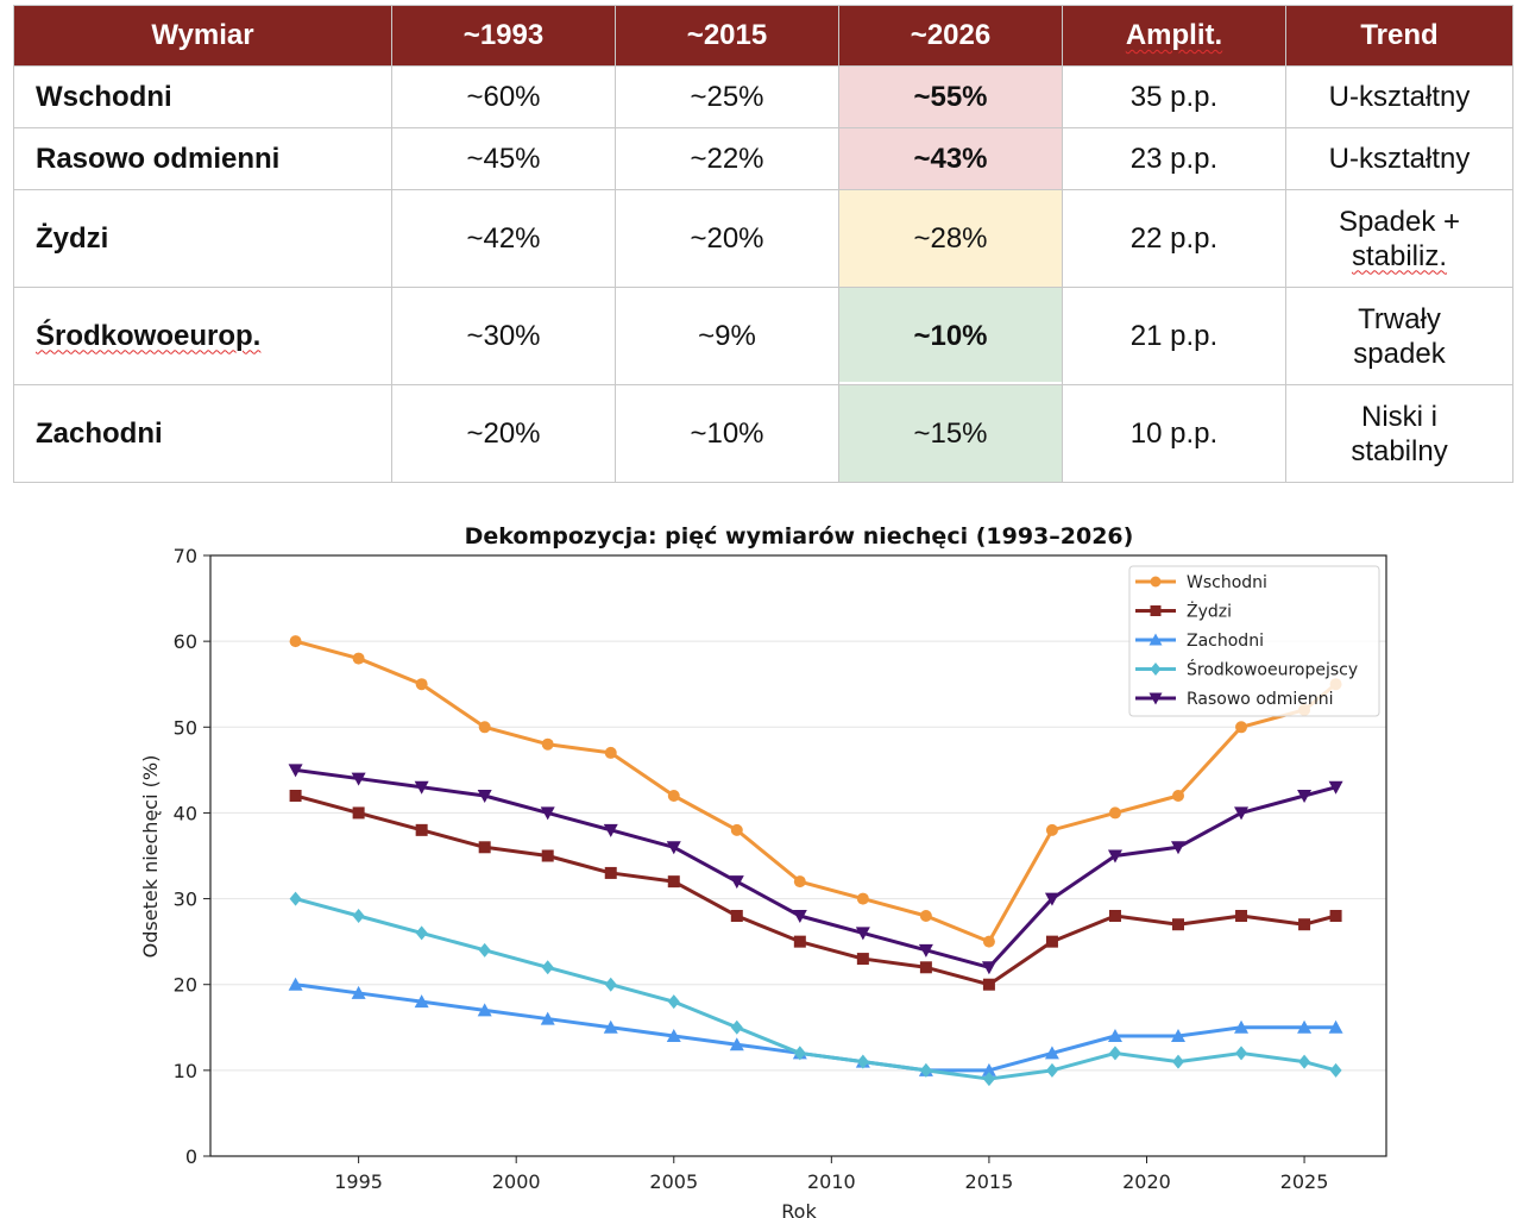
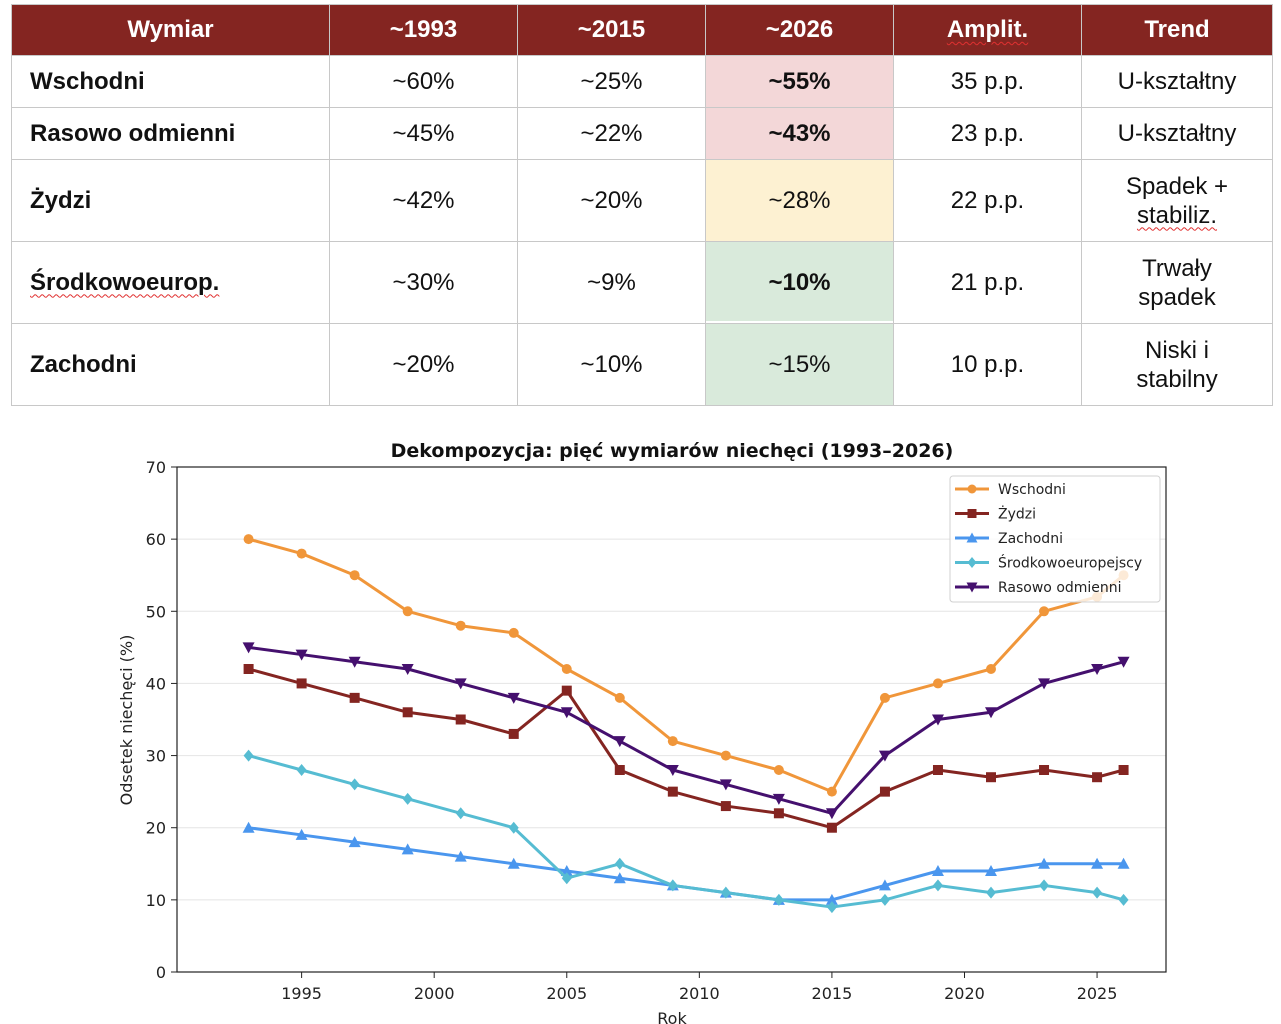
Żydzi/2005: 32 -> 39
Środkowoeuropejscy/2005: 18 -> 13
